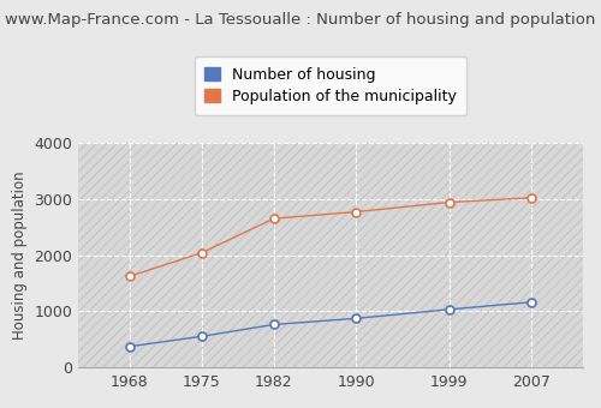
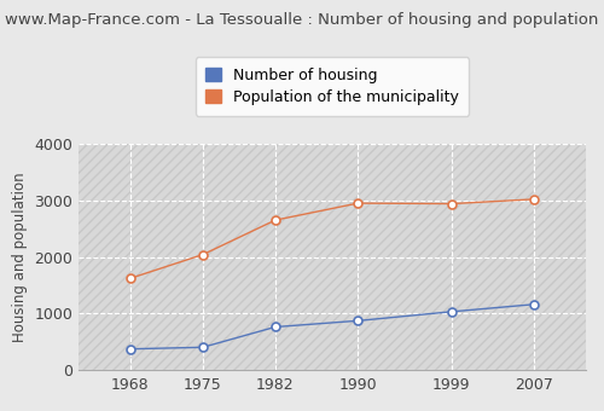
Number of housing/1975: 550 -> 400
Population of the municipality/1990: 2770 -> 2950
